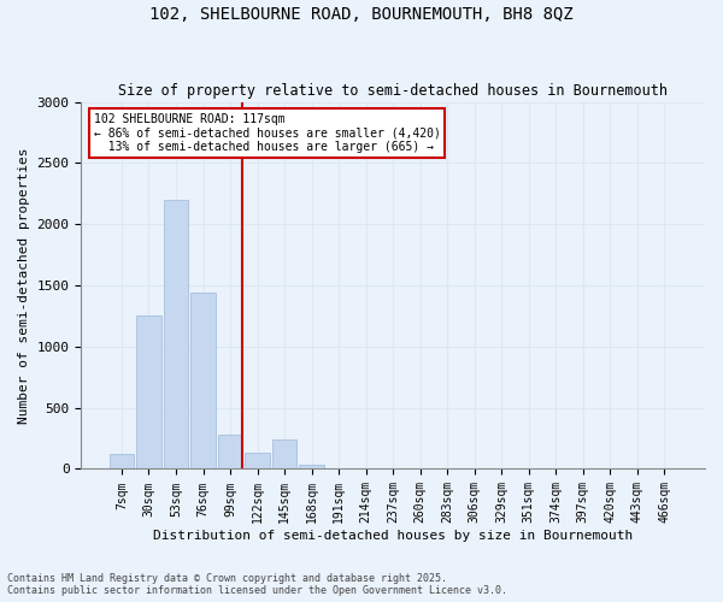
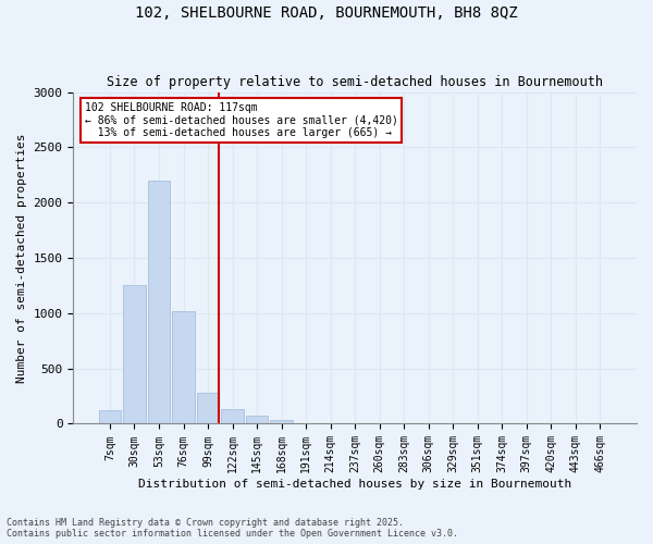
76sqm: 1440 -> 1020
145sqm: 240 -> 70
